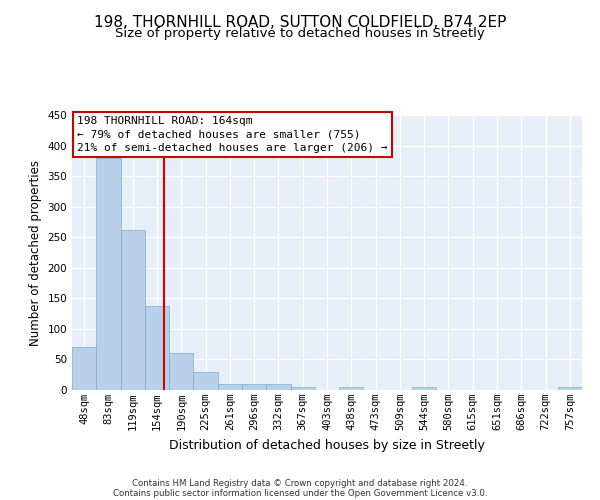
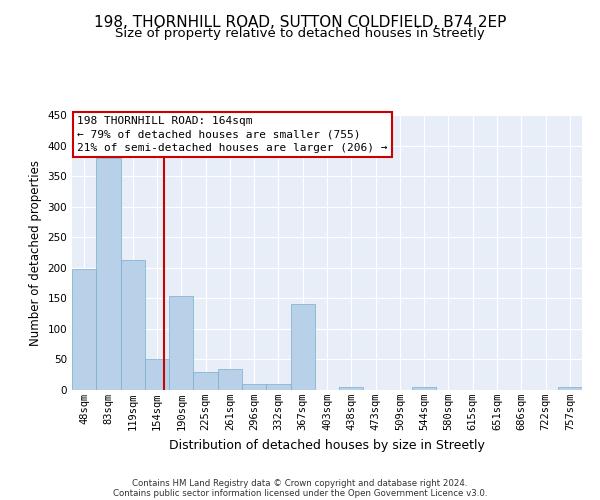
48sqm: 70 -> 198
119sqm: 262 -> 212
154sqm: 137 -> 50
190sqm: 60 -> 154
261sqm: 10 -> 34
367sqm: 5 -> 140
